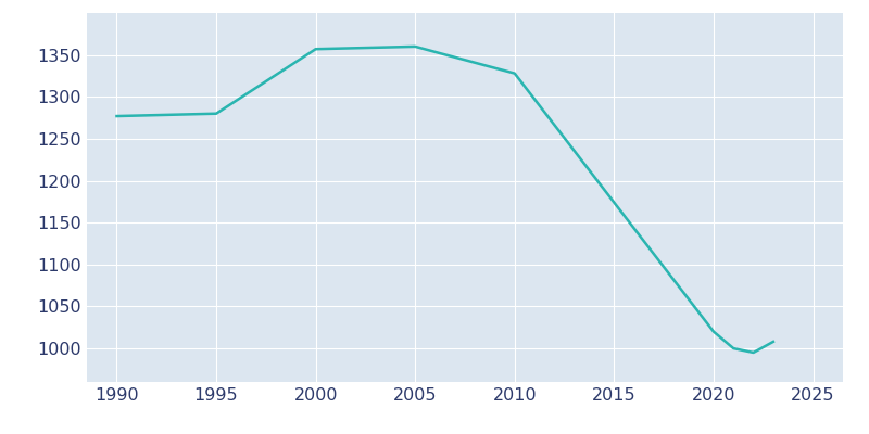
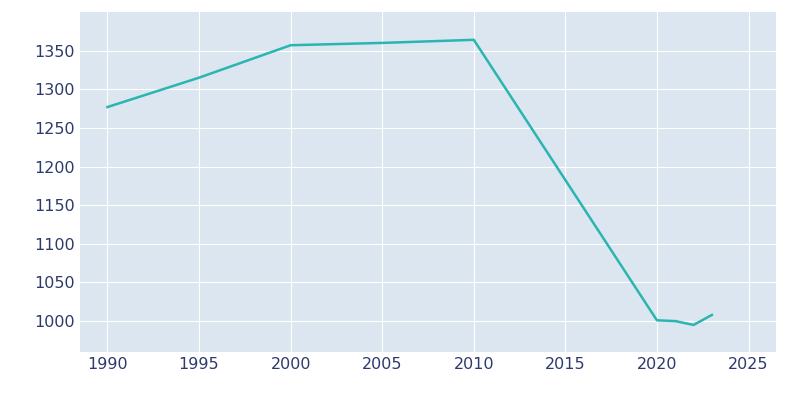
1995: 1280 -> 1315
2010: 1328 -> 1364
2020: 1020 -> 1001
